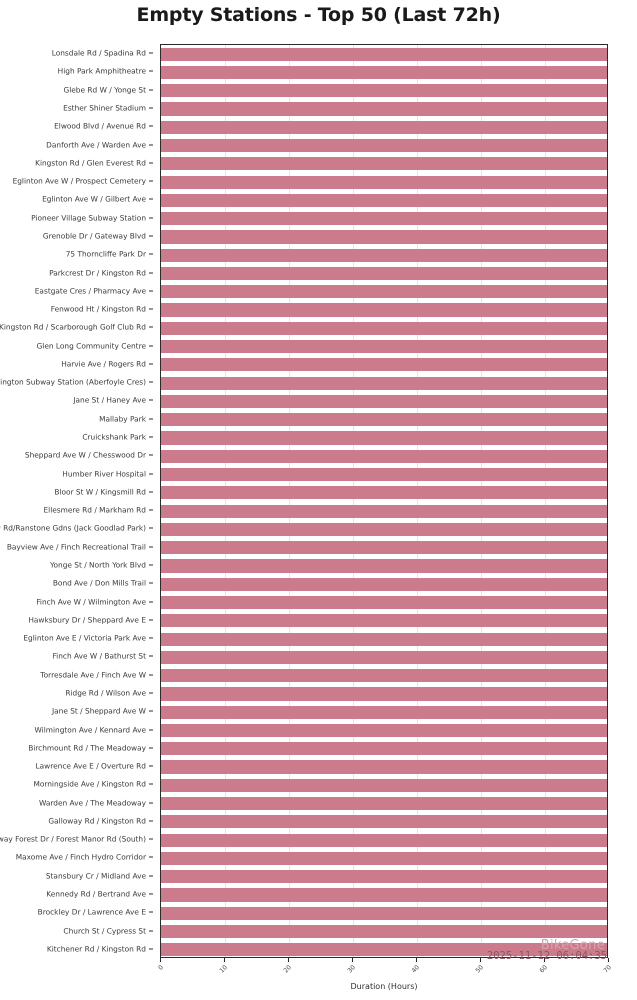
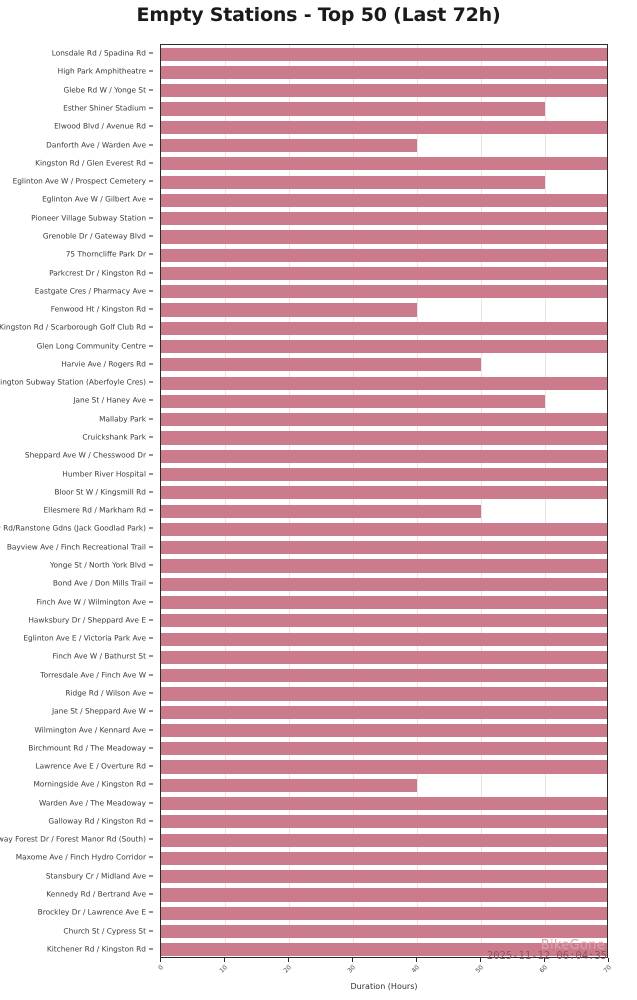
Esther Shiner Stadium: 70 -> 60
Danforth Ave / Warden Ave: 70 -> 40
Eglinton Ave W / Prospect Cemetery: 70 -> 60
Fenwood Ht / Kingston Rd: 70 -> 40
Harvie Ave / Rogers Rd: 70 -> 50
Jane St / Haney Ave: 70 -> 60
Ellesmere Rd / Markham Rd: 70 -> 50
Morningside Ave / Kingston Rd: 70 -> 40
